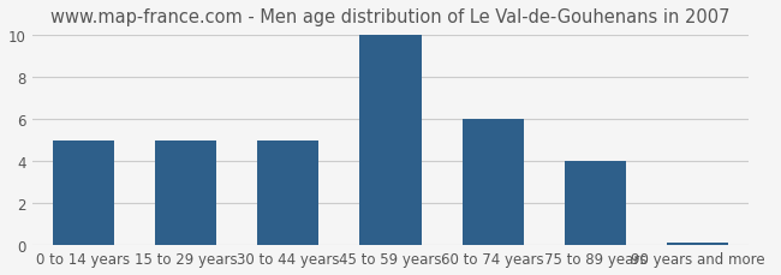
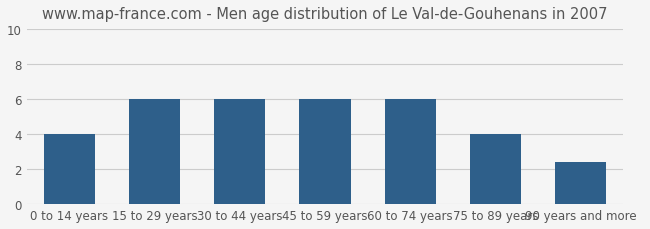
0 to 14 years: 5.0 -> 4.0
15 to 29 years: 5.0 -> 6.0
30 to 44 years: 5.0 -> 6.0
45 to 59 years: 10.0 -> 6.0
90 years and more: 0.1 -> 2.4
